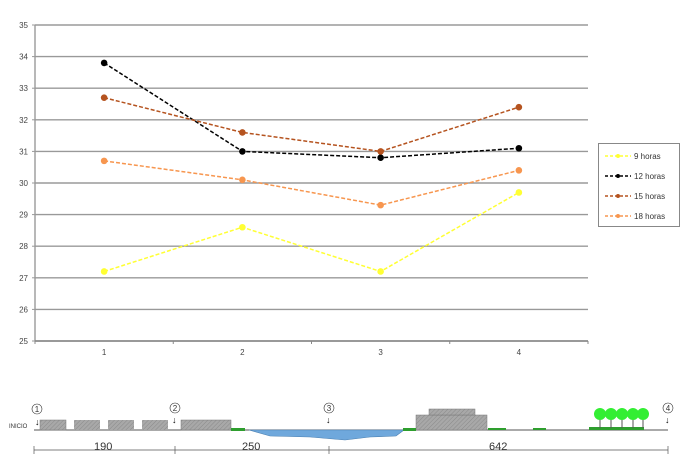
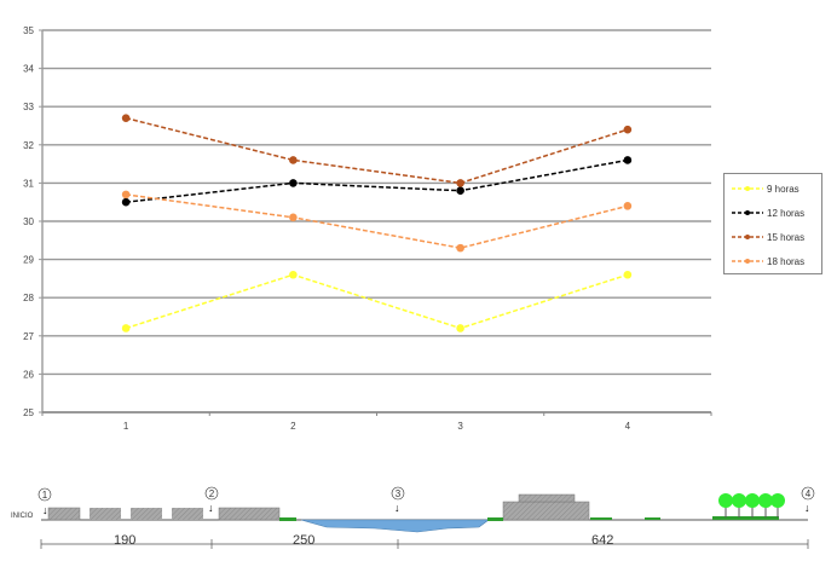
12 horas/1: 33.8 -> 30.5
9 horas/4: 29.7 -> 28.6
12 horas/4: 31.1 -> 31.6
